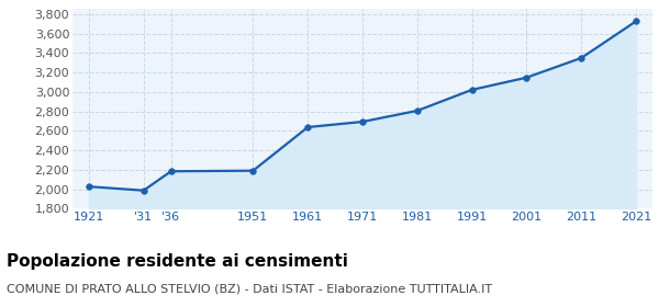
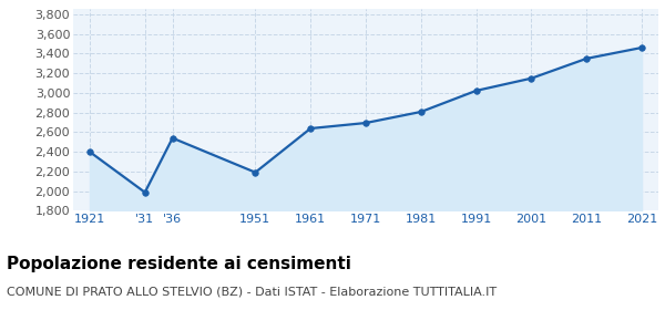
1921: 2,030 -> 2,400
'36: 2,180 -> 2,540
2021: 3,730 -> 3,460
